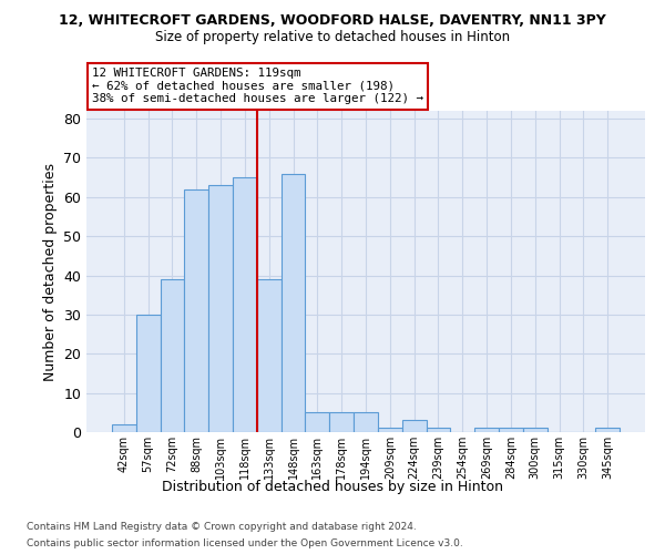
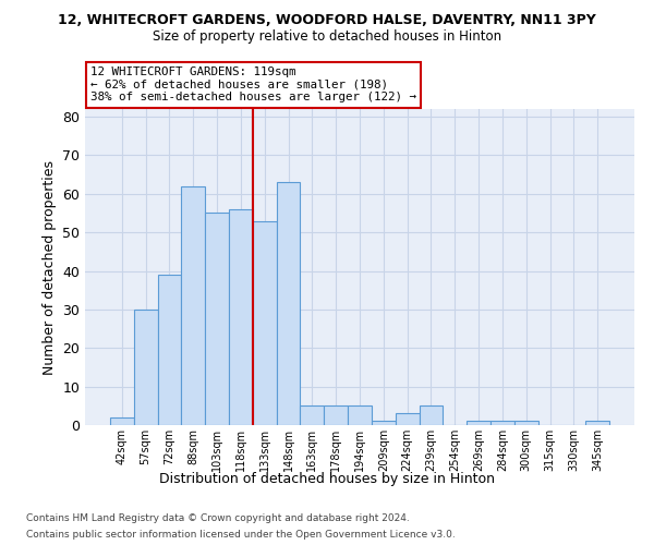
103sqm: 63 -> 55
118sqm: 65 -> 56
133sqm: 39 -> 53
148sqm: 66 -> 63
239sqm: 1 -> 5
